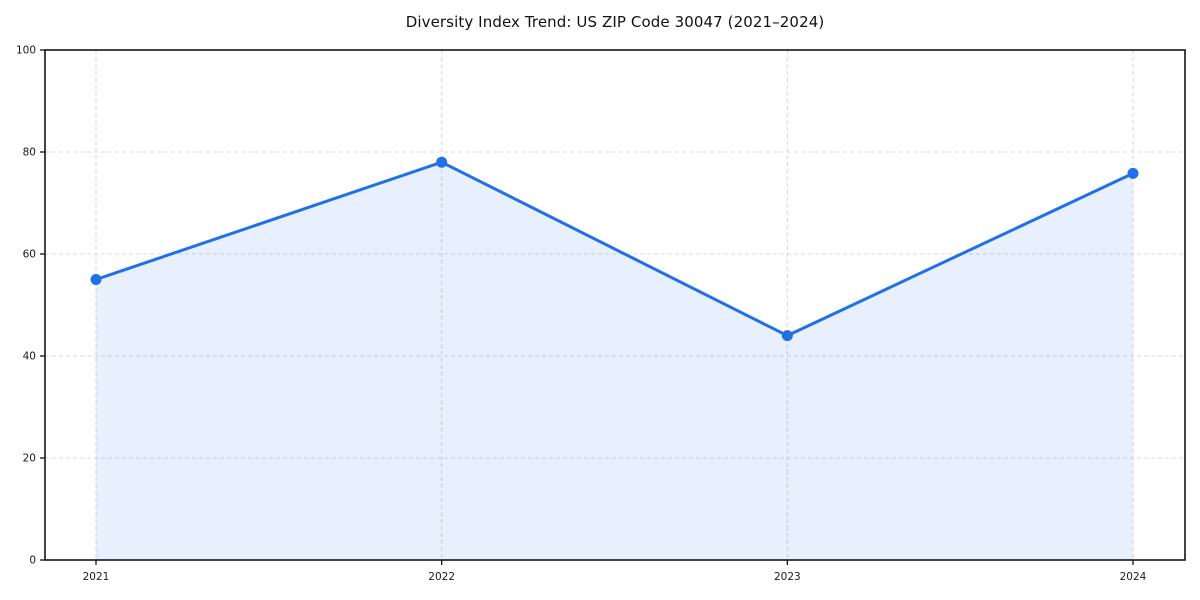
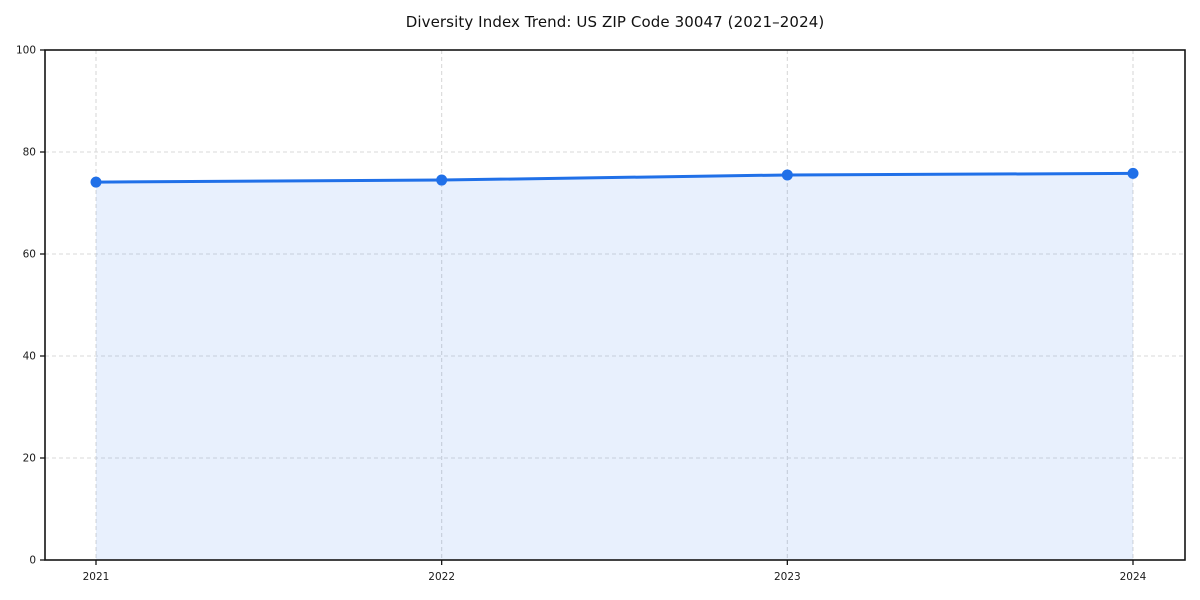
2021: 55 -> 74
2022: 78 -> 74
2023: 44 -> 76
